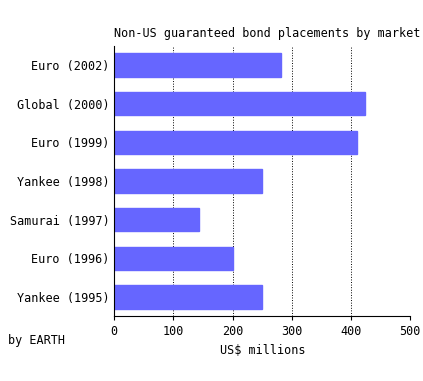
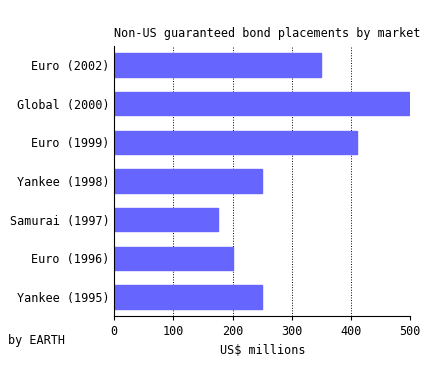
Euro (2002): 282 -> 350
Global (2000): 424 -> 500
Samurai (1997): 144 -> 175
